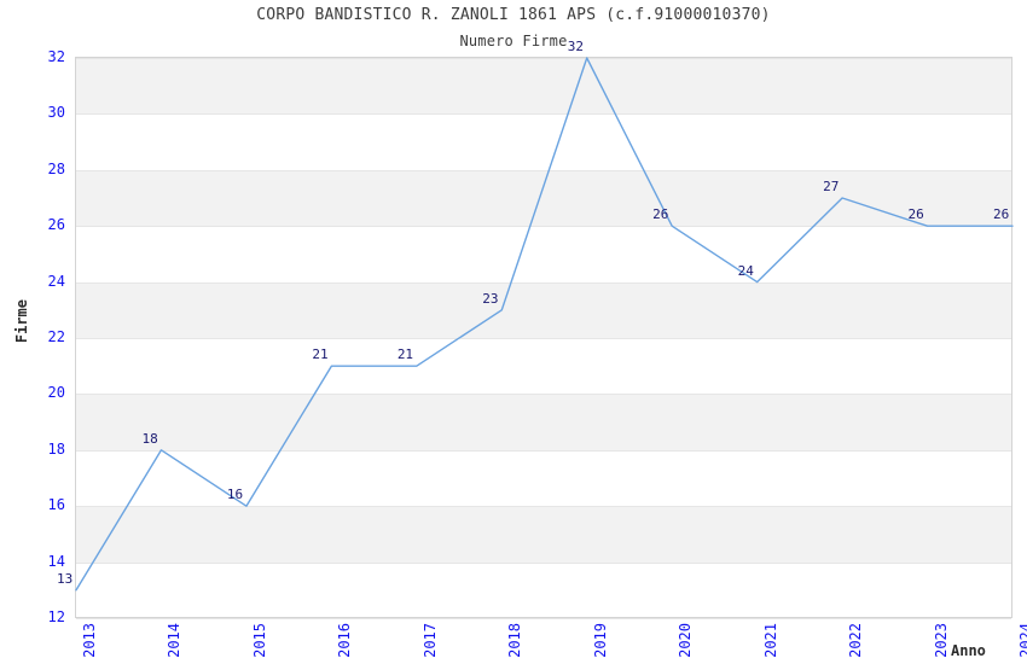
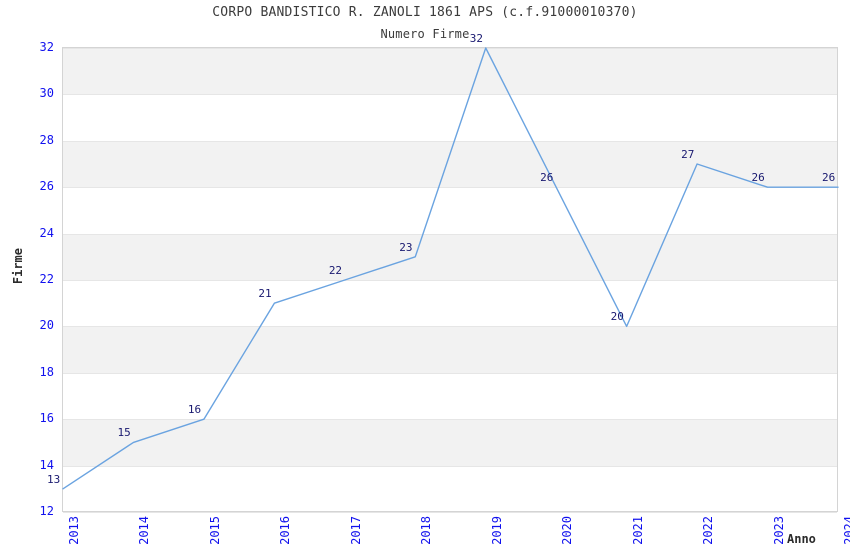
2014: 18 -> 15
2017: 21 -> 22
2021: 24 -> 20
